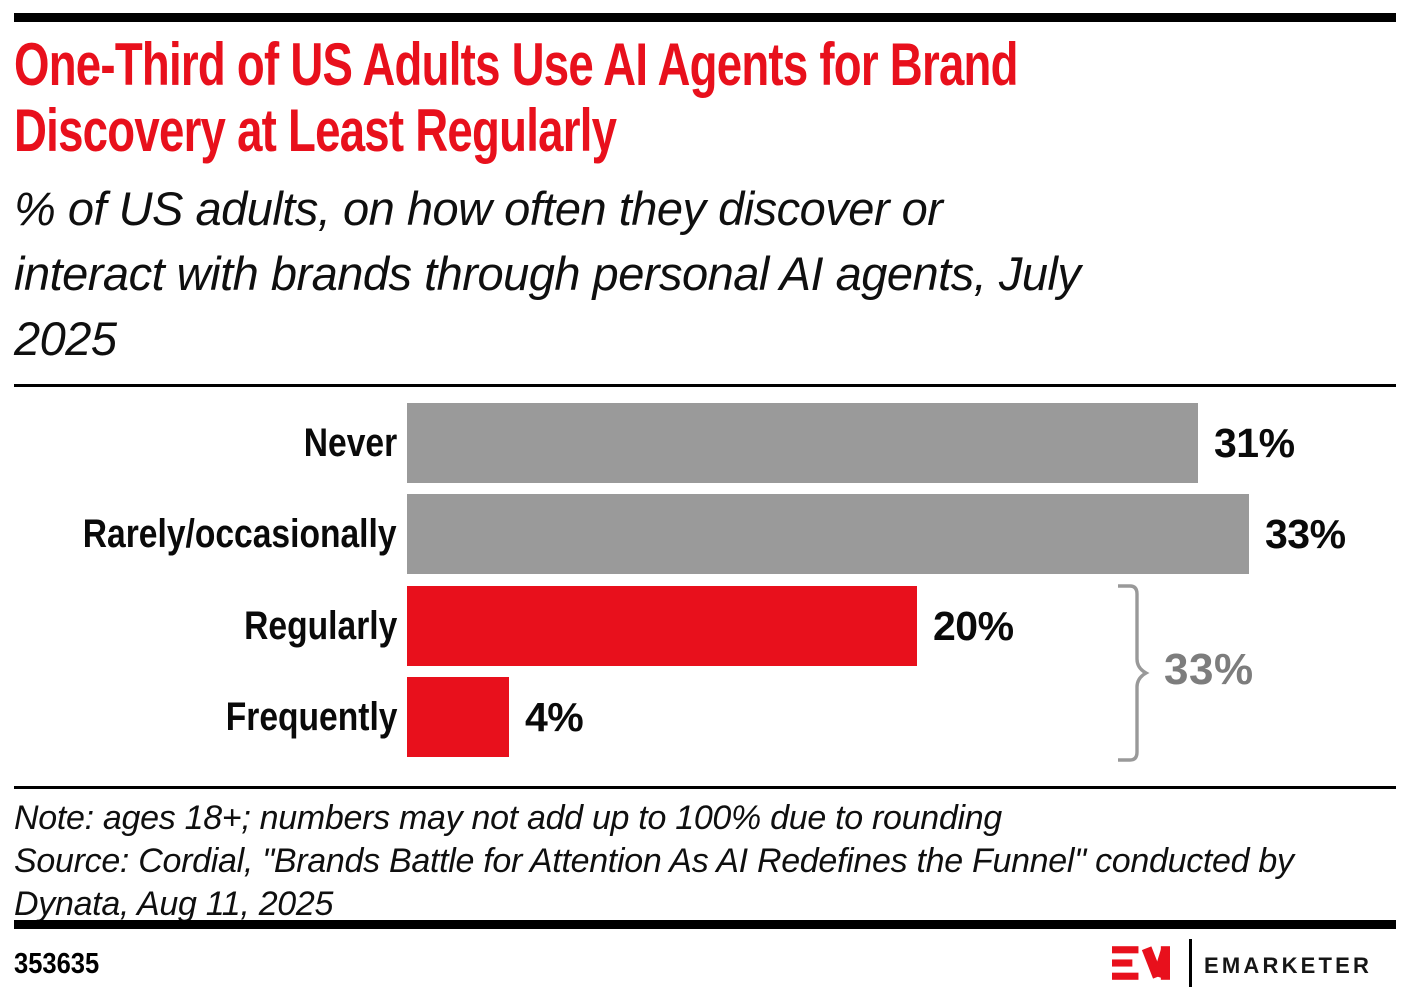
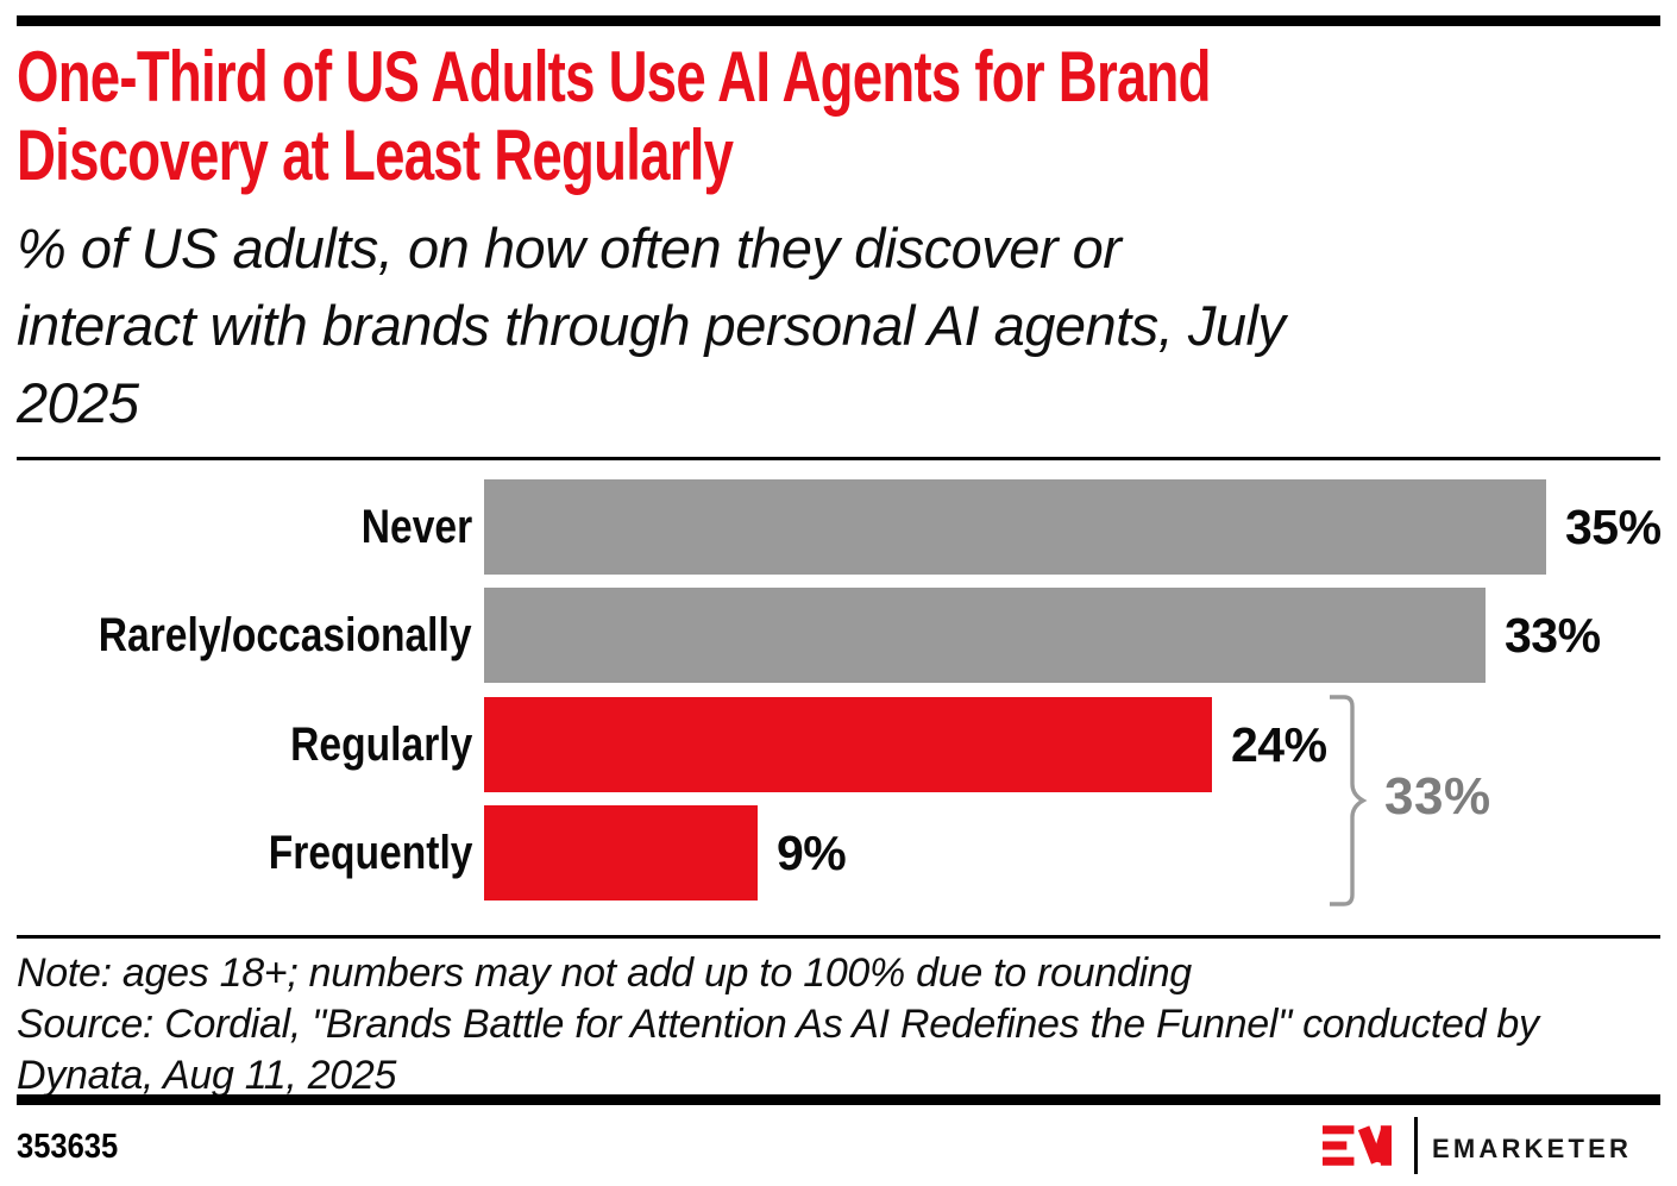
Never: 31% -> 35%
Regularly: 20% -> 24%
Frequently: 4% -> 9%
